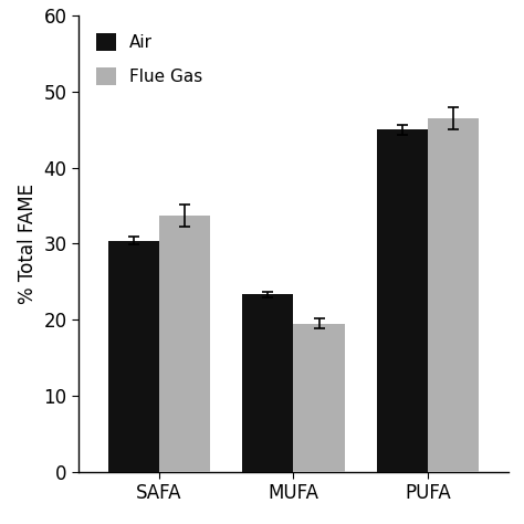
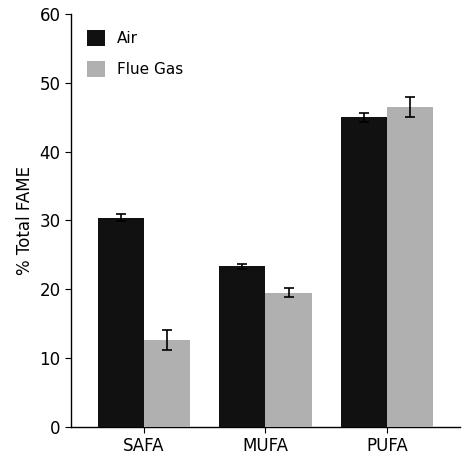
Flue Gas/SAFA: 33.7 -> 12.6
